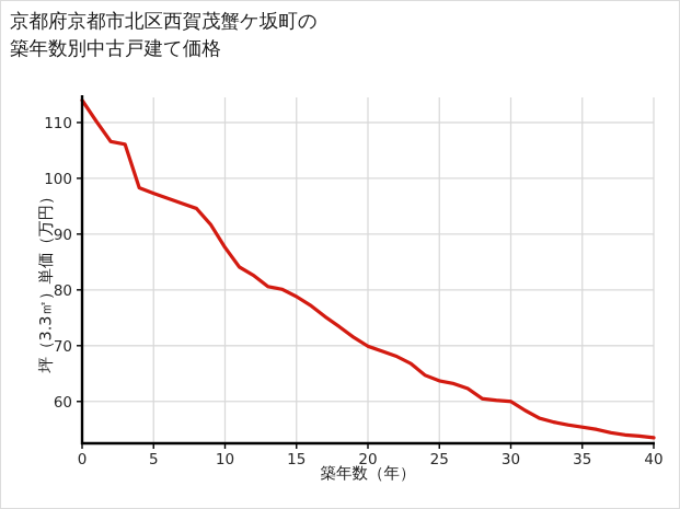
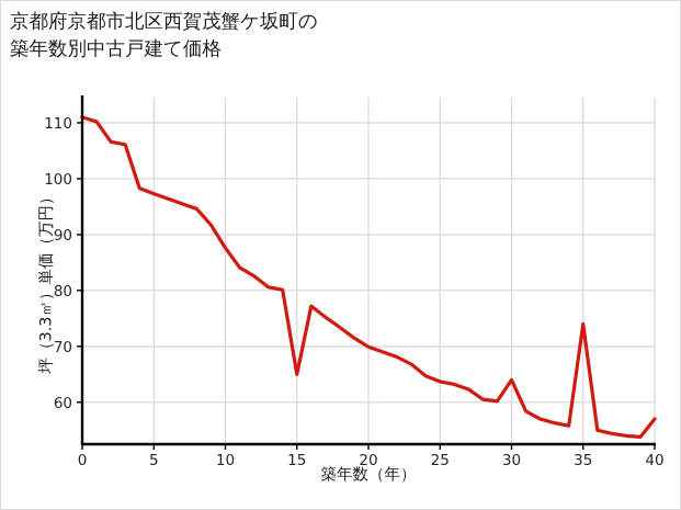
0: 114 -> 111
15: 79 -> 65
30: 60 -> 64
35: 55 -> 74
40: 54 -> 57
